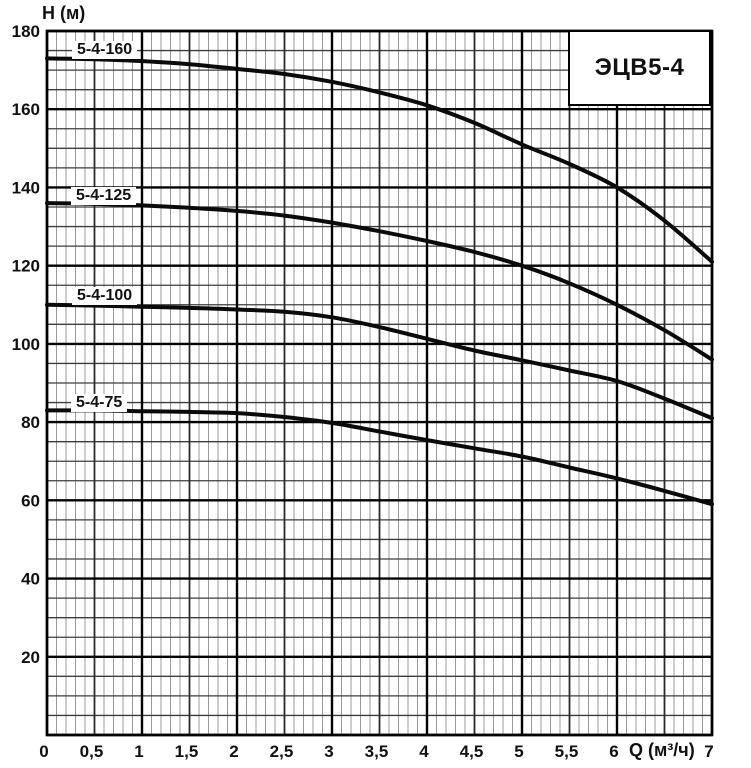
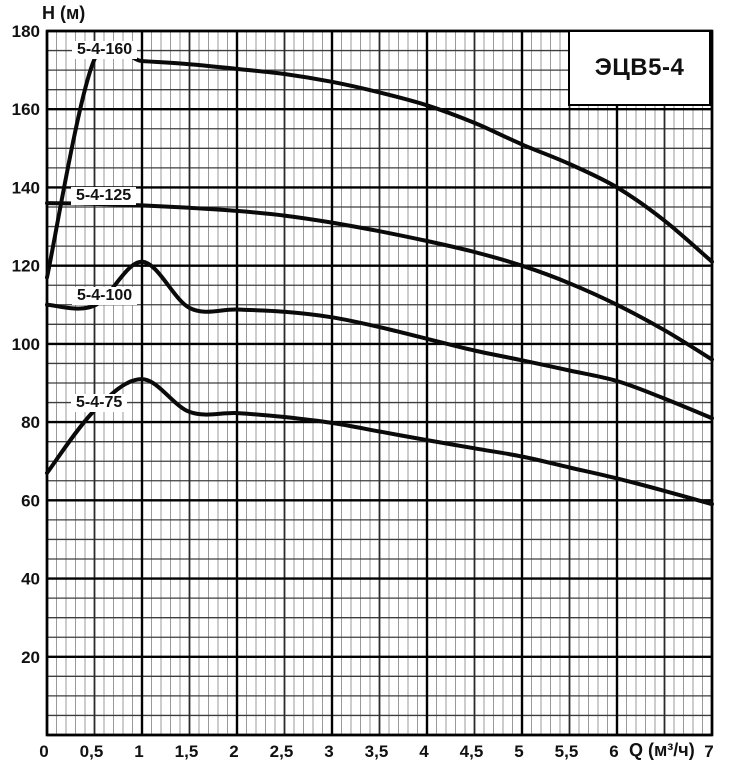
5-4-160/0: 173 -> 117
5-4-75/0: 83 -> 67
5-4-100/1: 110 -> 121
5-4-75/1: 83 -> 91
